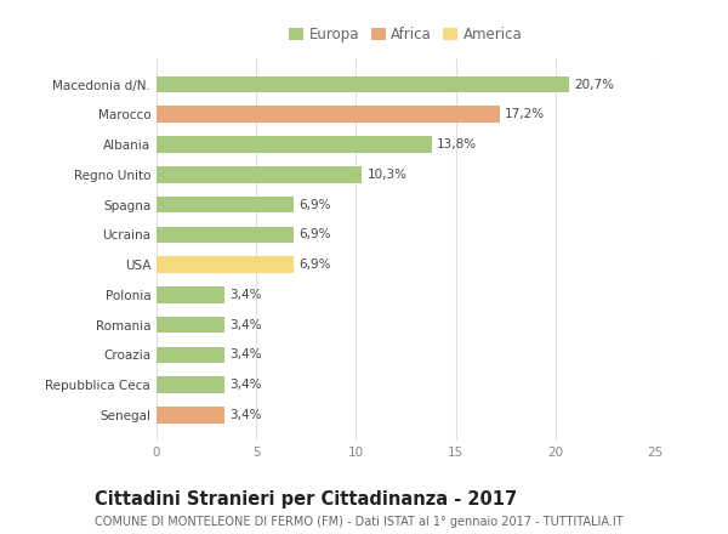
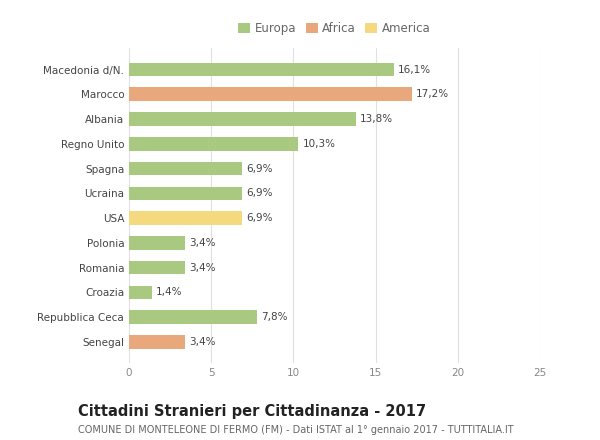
Macedonia d/N.: 20,7% -> 16,1%
Croazia: 3,4% -> 1,4%
Repubblica Ceca: 3,4% -> 7,8%
